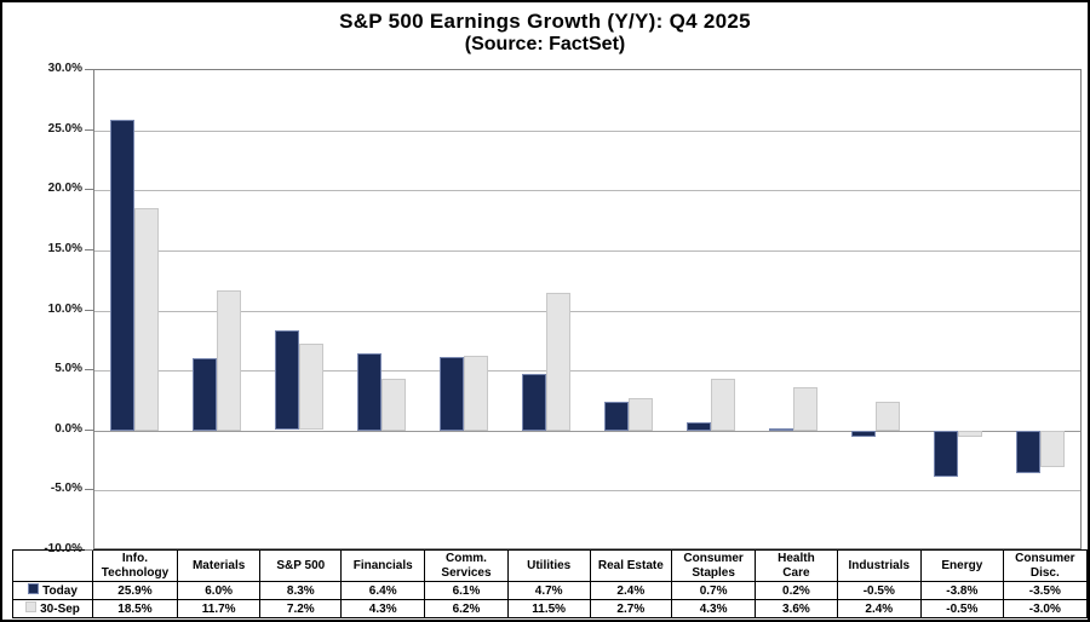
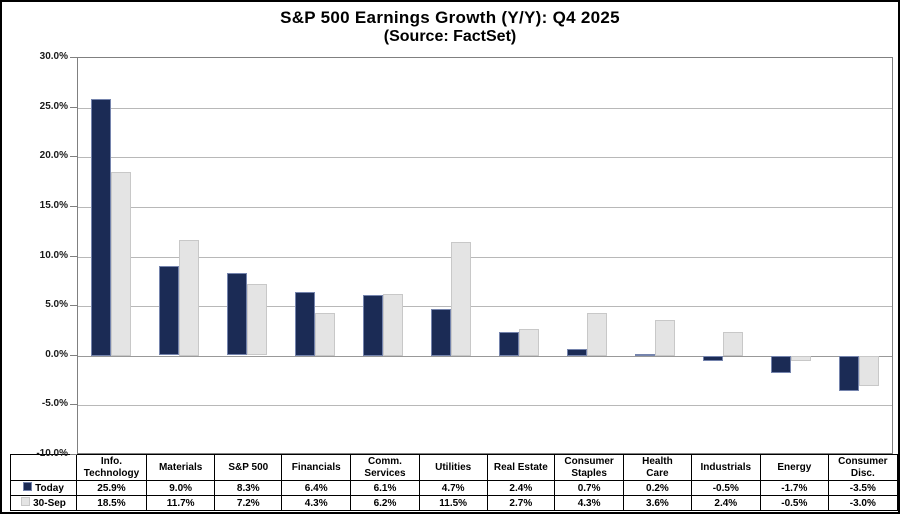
Today/Materials: 6.0% -> 9.0%
Today/Energy: -3.8% -> -1.7%
